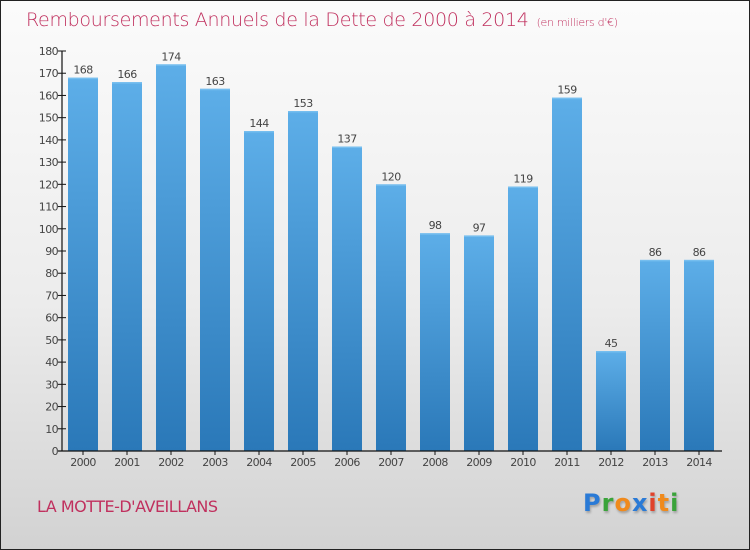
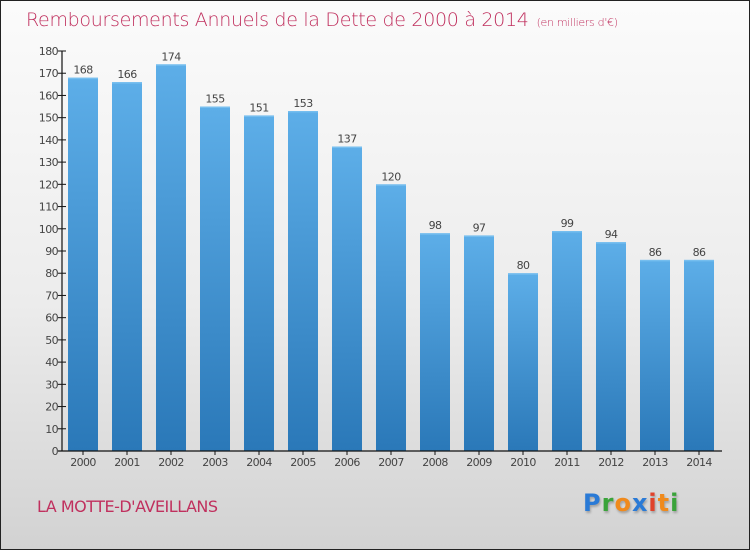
2003: 163 -> 155
2004: 144 -> 151
2010: 119 -> 80
2011: 159 -> 99
2012: 45 -> 94
